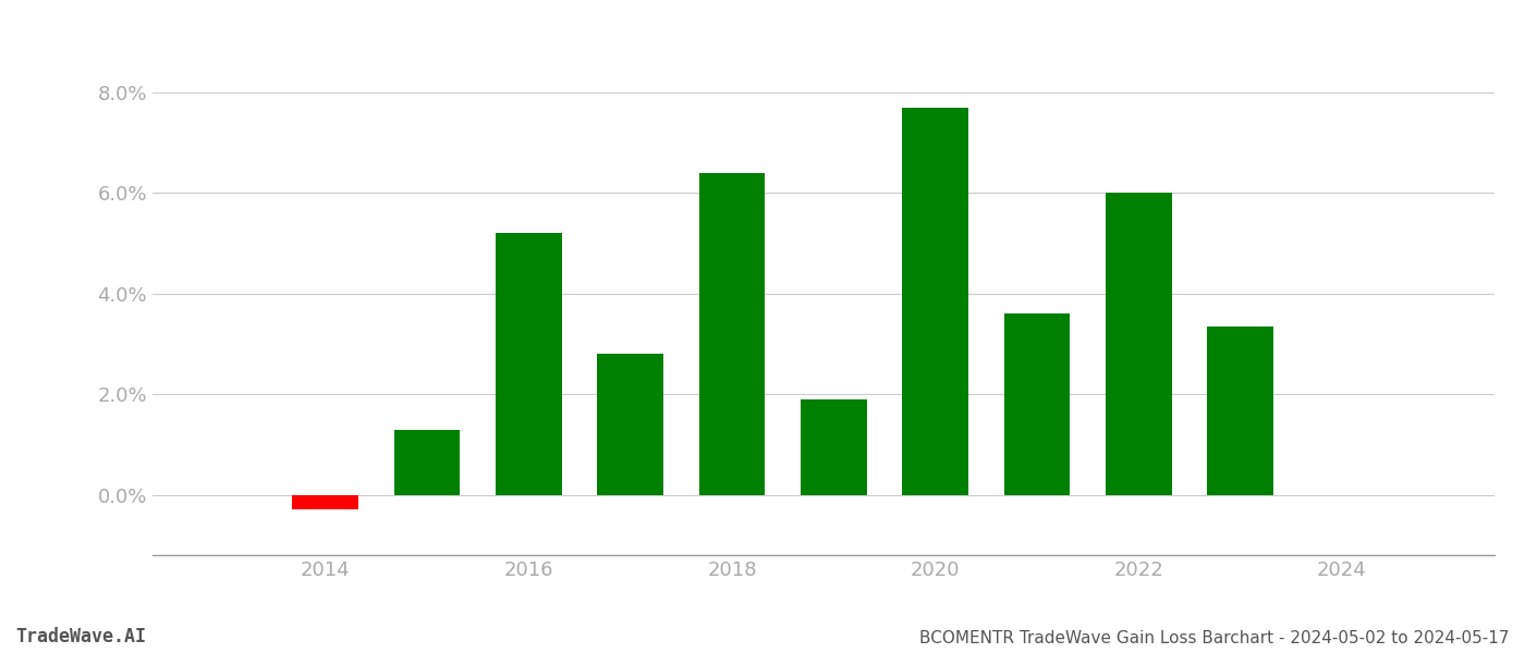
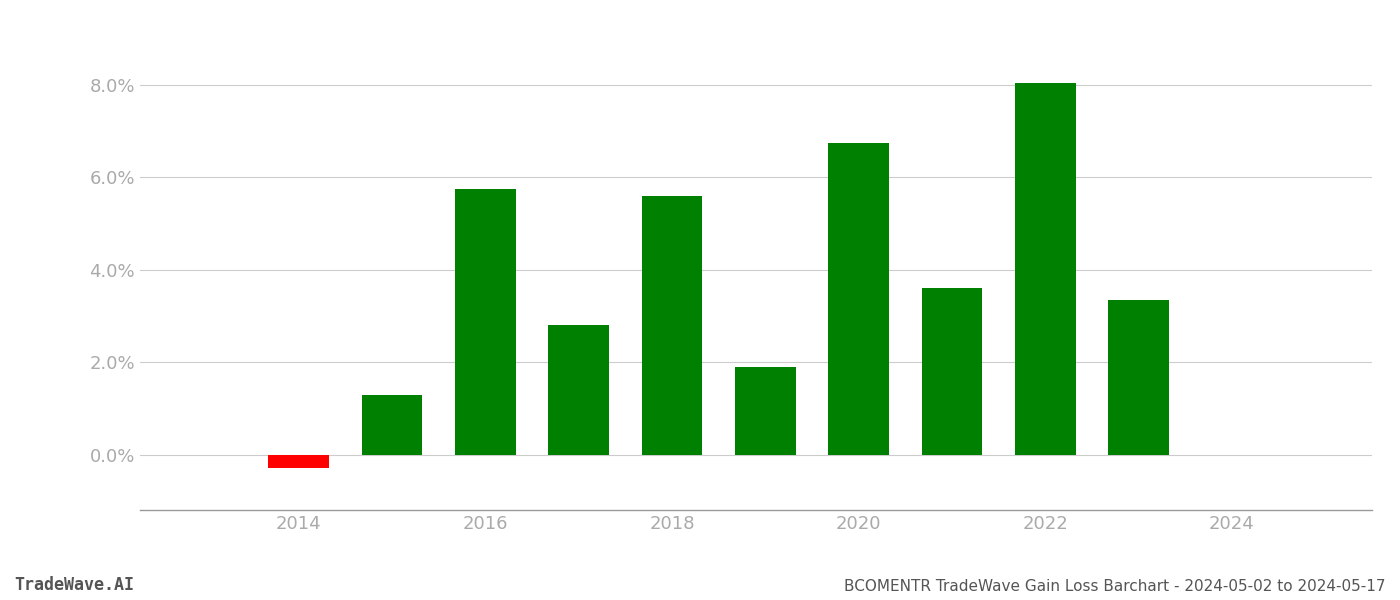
2016: 5.20% -> 5.75%
2018: 6.40% -> 5.60%
2020: 7.70% -> 6.75%
2022: 6.00% -> 8.05%
